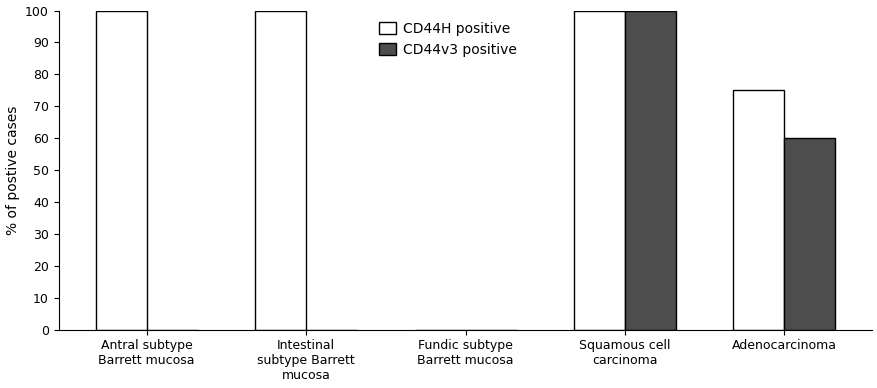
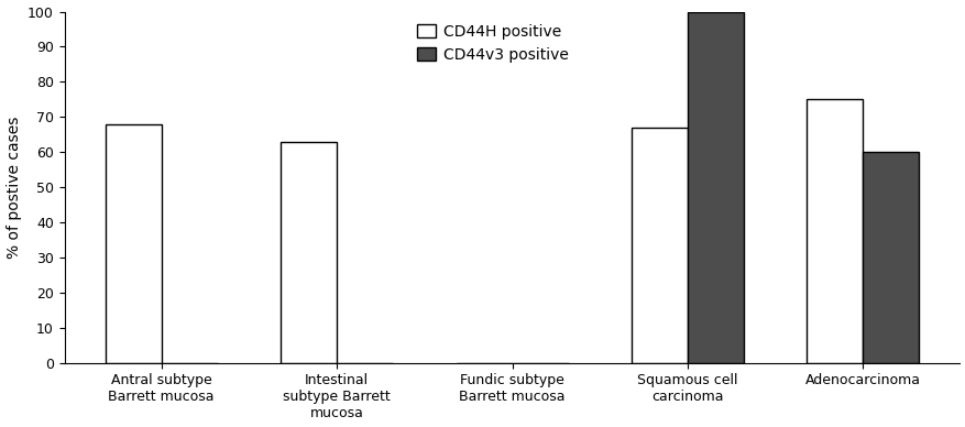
CD44H positive/Antral subtype Barrett mucosa: 100 -> 68
CD44H positive/Intestinal subtype Barrett mucosa: 100 -> 63
CD44H positive/Squamous cell carcinoma: 100 -> 67
